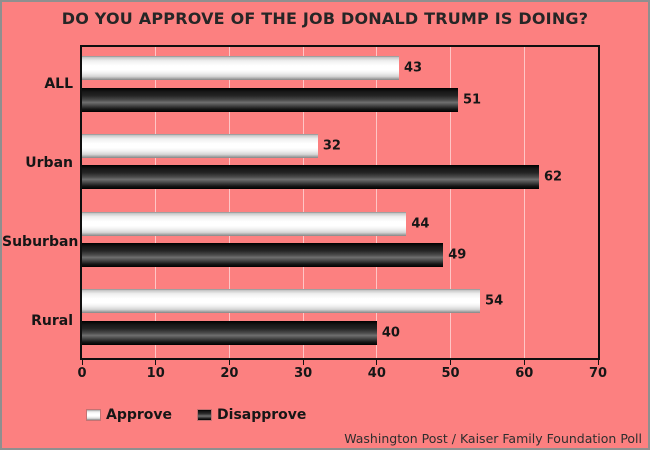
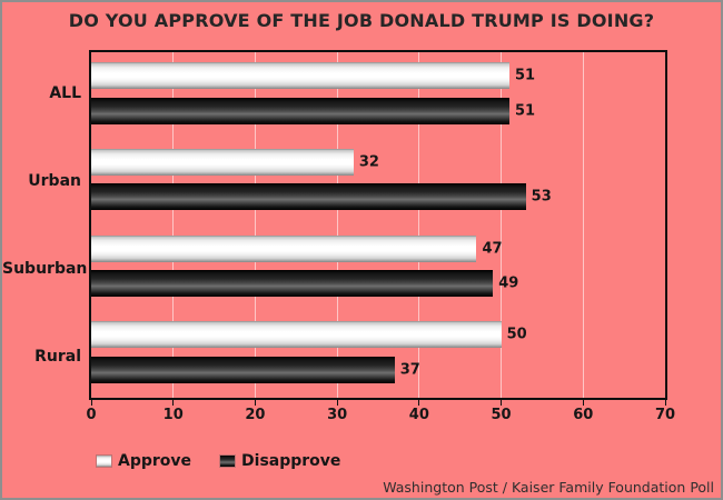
Approve/ALL: 43 -> 51
Disapprove/Urban: 62 -> 53
Approve/Suburban: 44 -> 47
Approve/Rural: 54 -> 50
Disapprove/Rural: 40 -> 37
